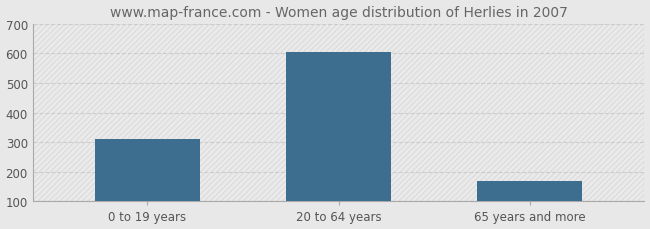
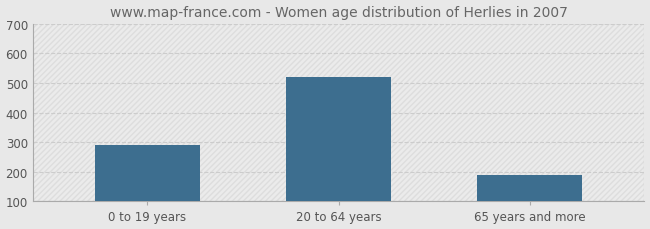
0 to 19 years: 312 -> 290
20 to 64 years: 604 -> 520
65 years and more: 168 -> 190
